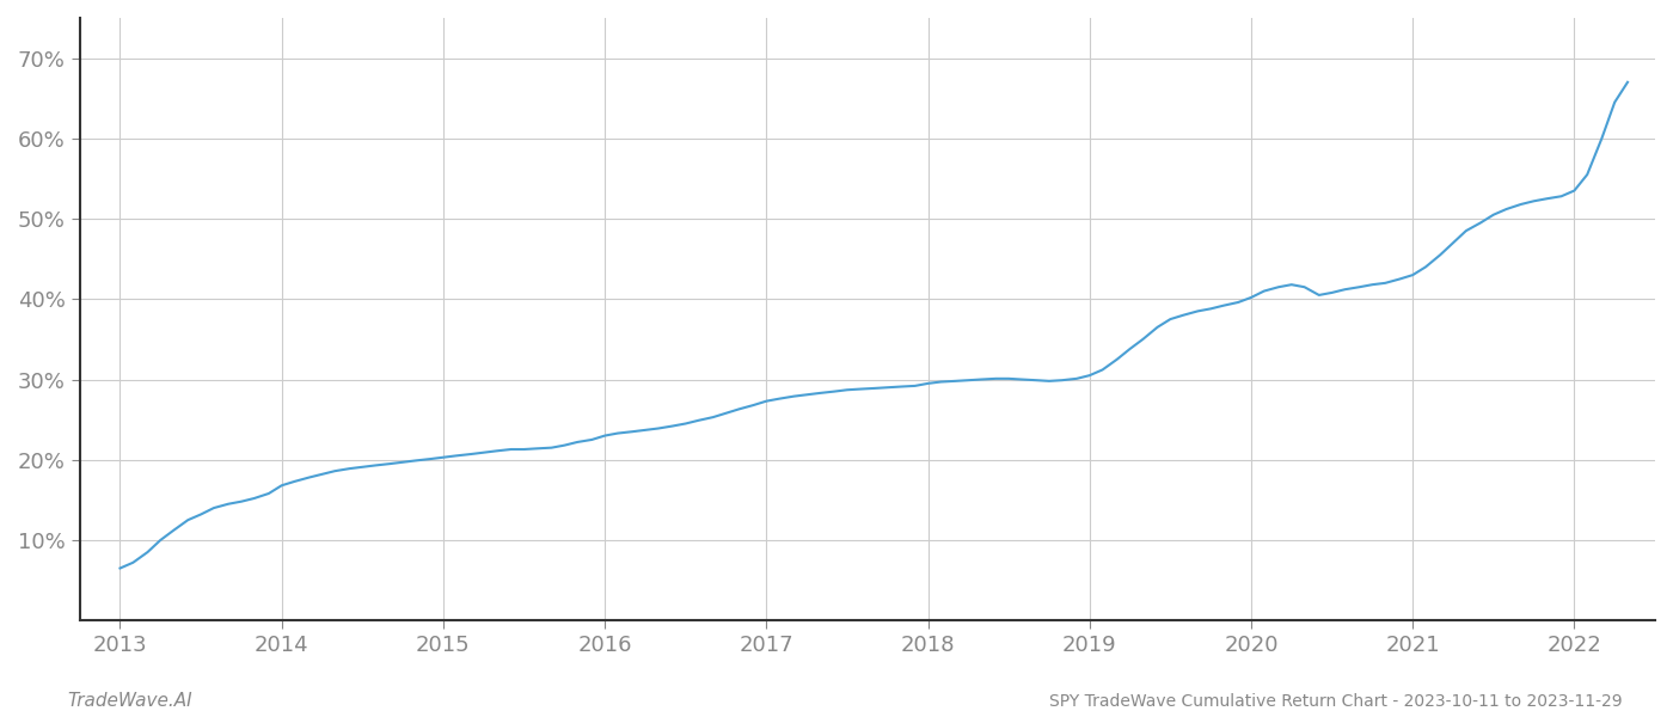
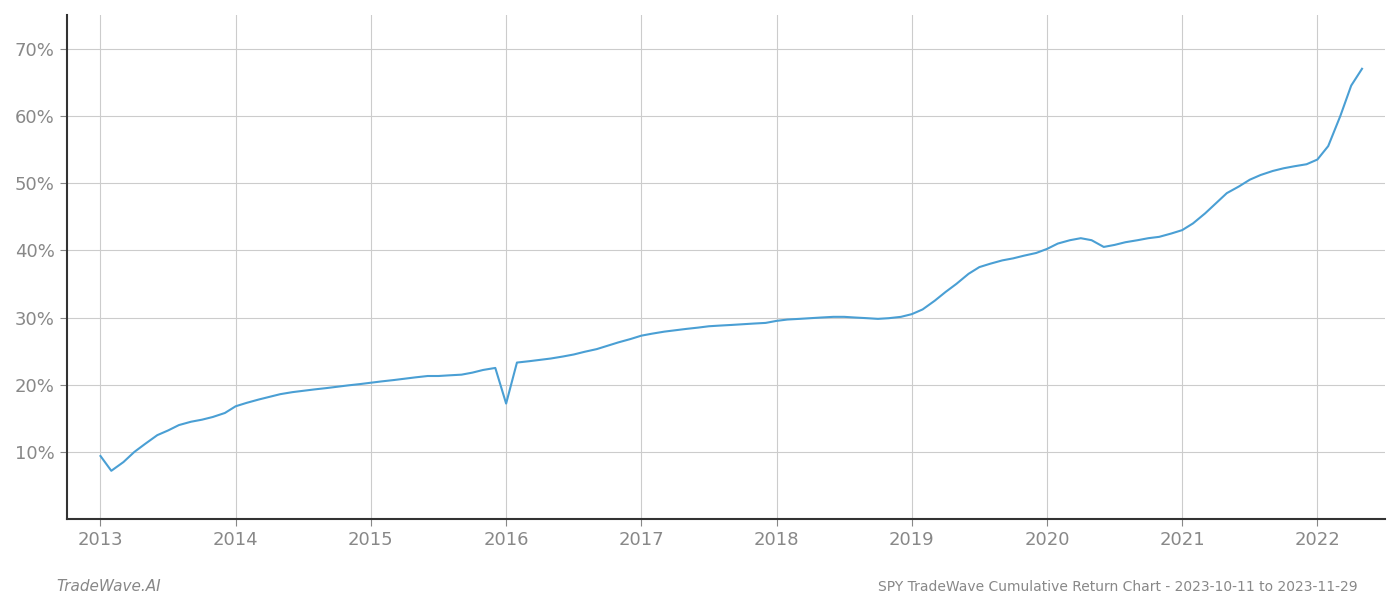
2013: 6.5% -> 9.4%
2016: 23.0% -> 17.2%
